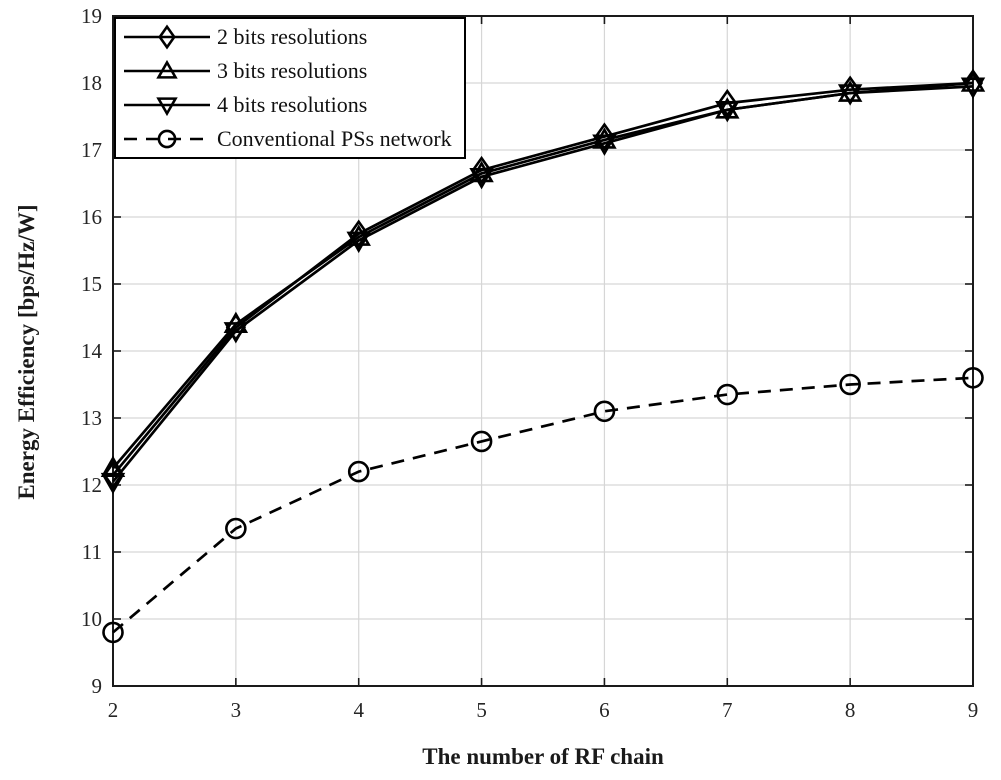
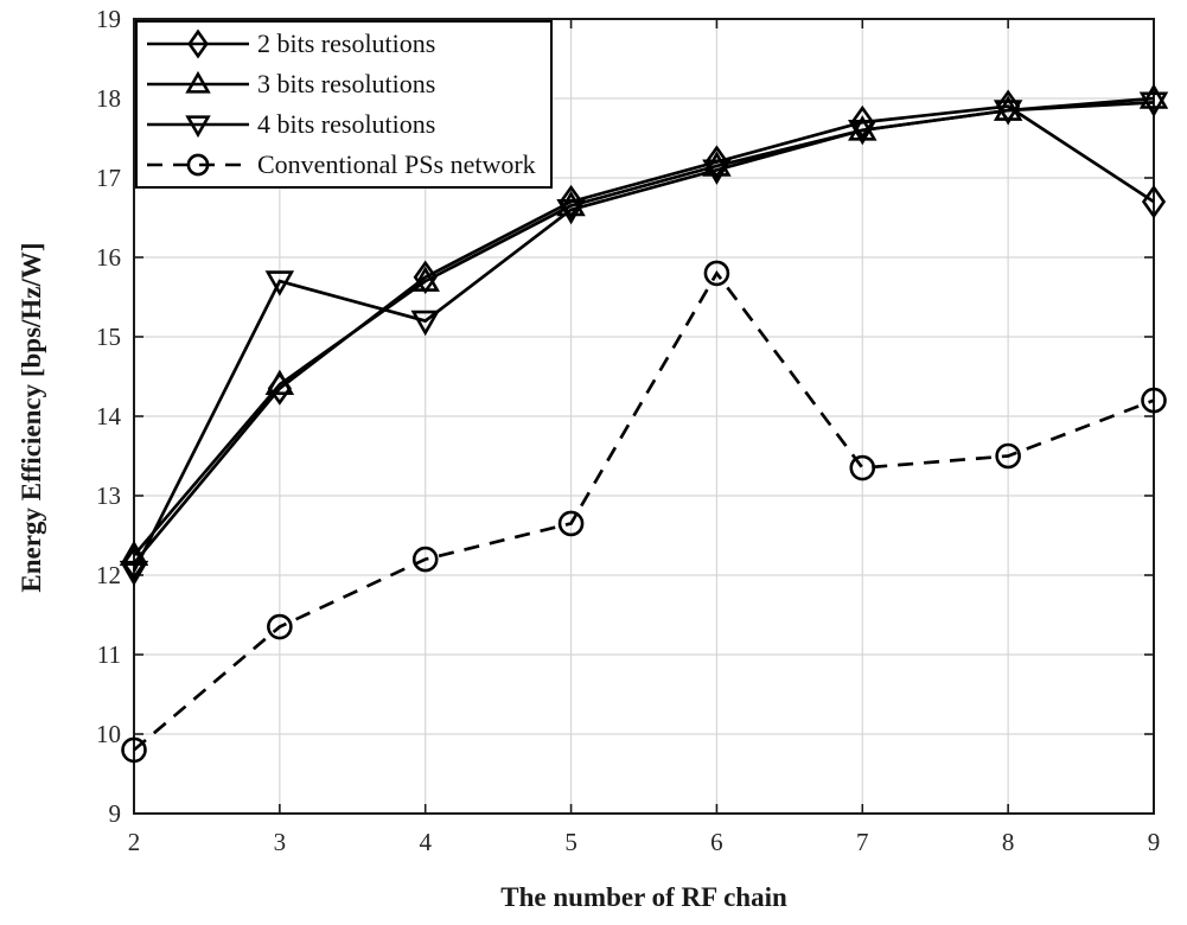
4 bits resolutions/3: 14.3 -> 15.7
4 bits resolutions/4: 15.7 -> 15.2
Conventional PSs network/6: 13.1 -> 15.8
2 bits resolutions/9: 18.0 -> 16.7
Conventional PSs network/9: 13.6 -> 14.2
